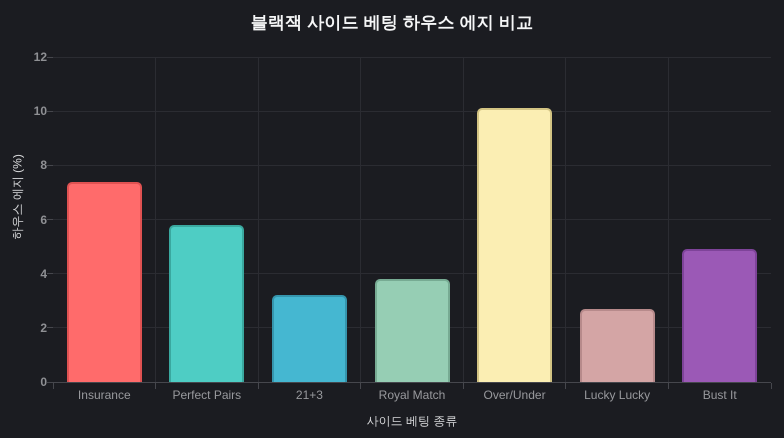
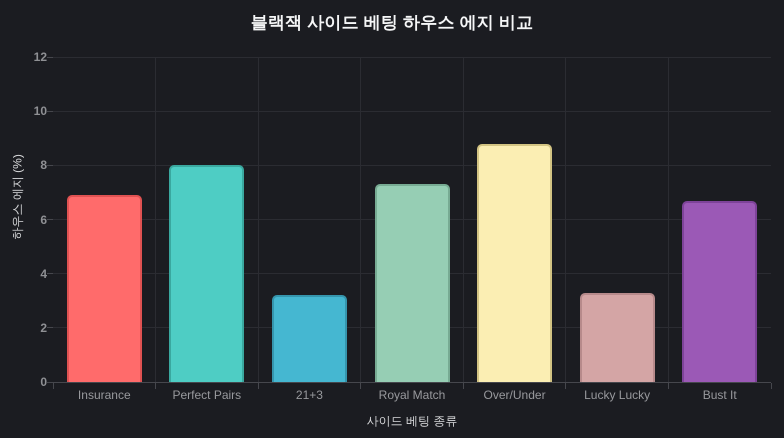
Insurance: 7.4 -> 6.9
Perfect Pairs: 5.8 -> 8.0
Royal Match: 3.8 -> 7.3
Over/Under: 10.1 -> 8.8
Lucky Lucky: 2.7 -> 3.3
Bust It: 4.9 -> 6.7
